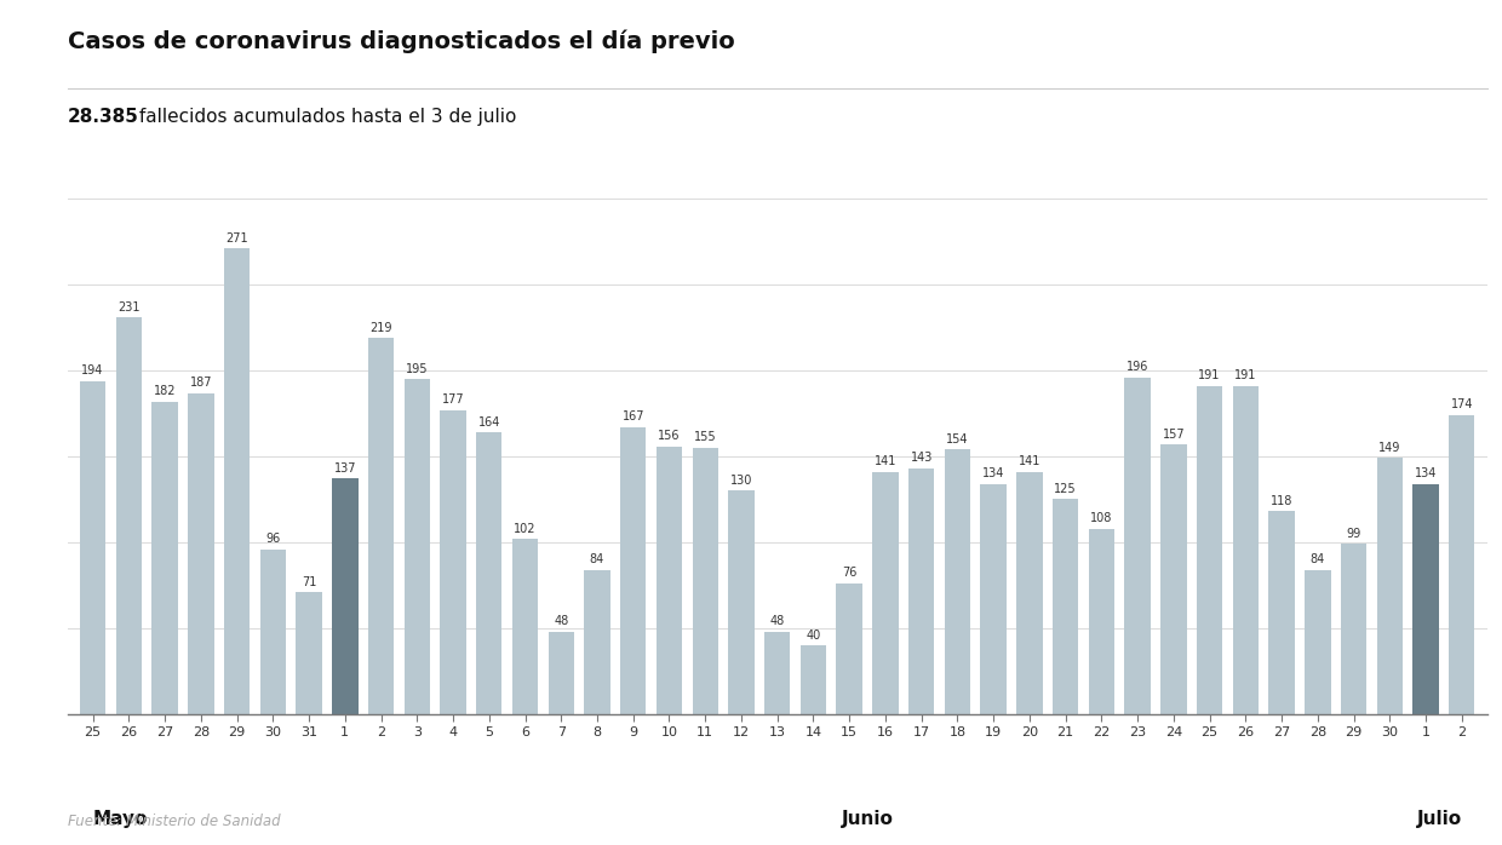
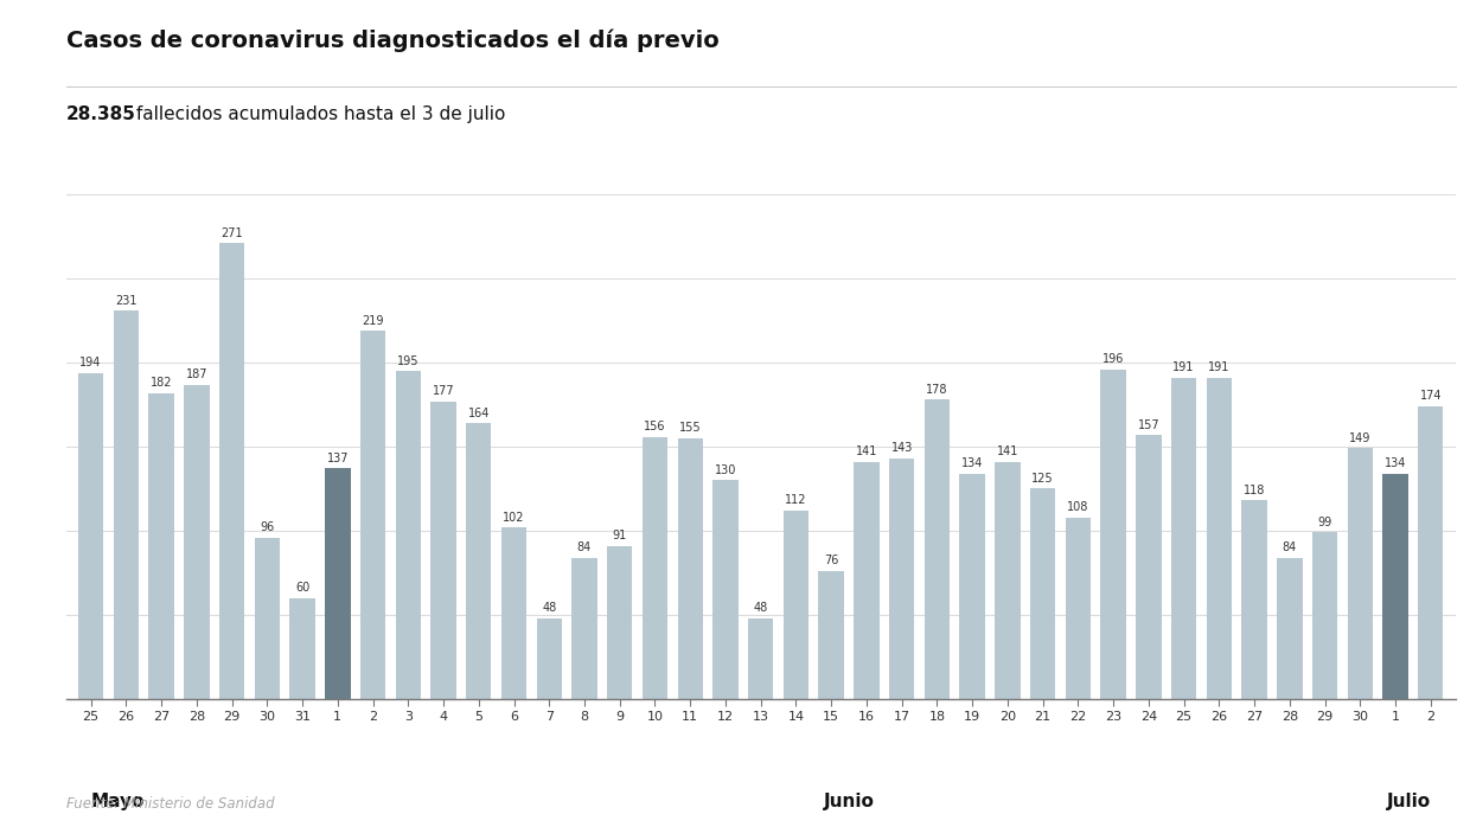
31: 71 -> 60
9: 167 -> 91
14: 40 -> 112
18: 154 -> 178
